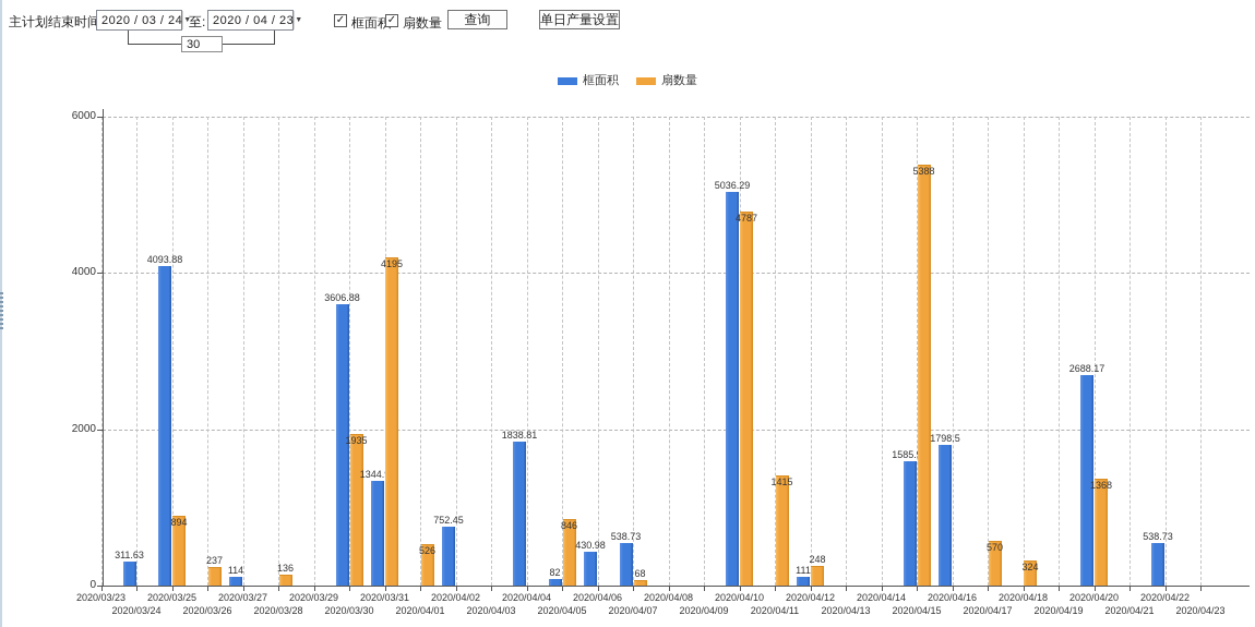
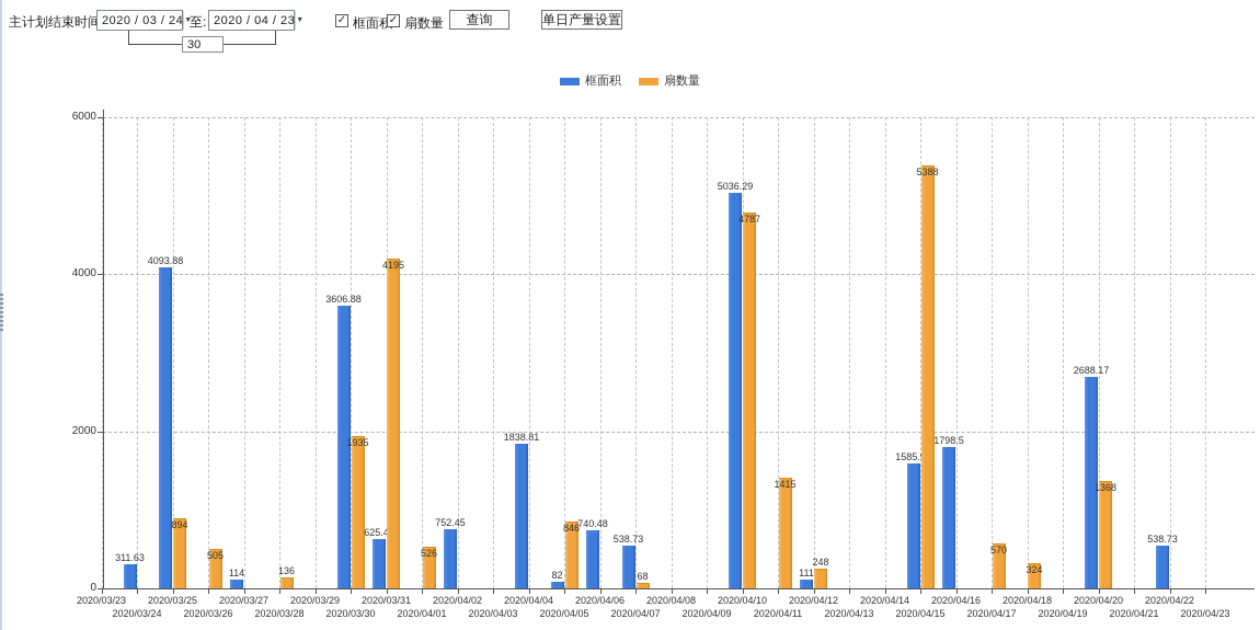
扇数量/2020/03/26: 237 -> 505
框面积/2020/03/31: 1344.95 -> 625.44
框面积/2020/04/06: 430.98 -> 740.48
